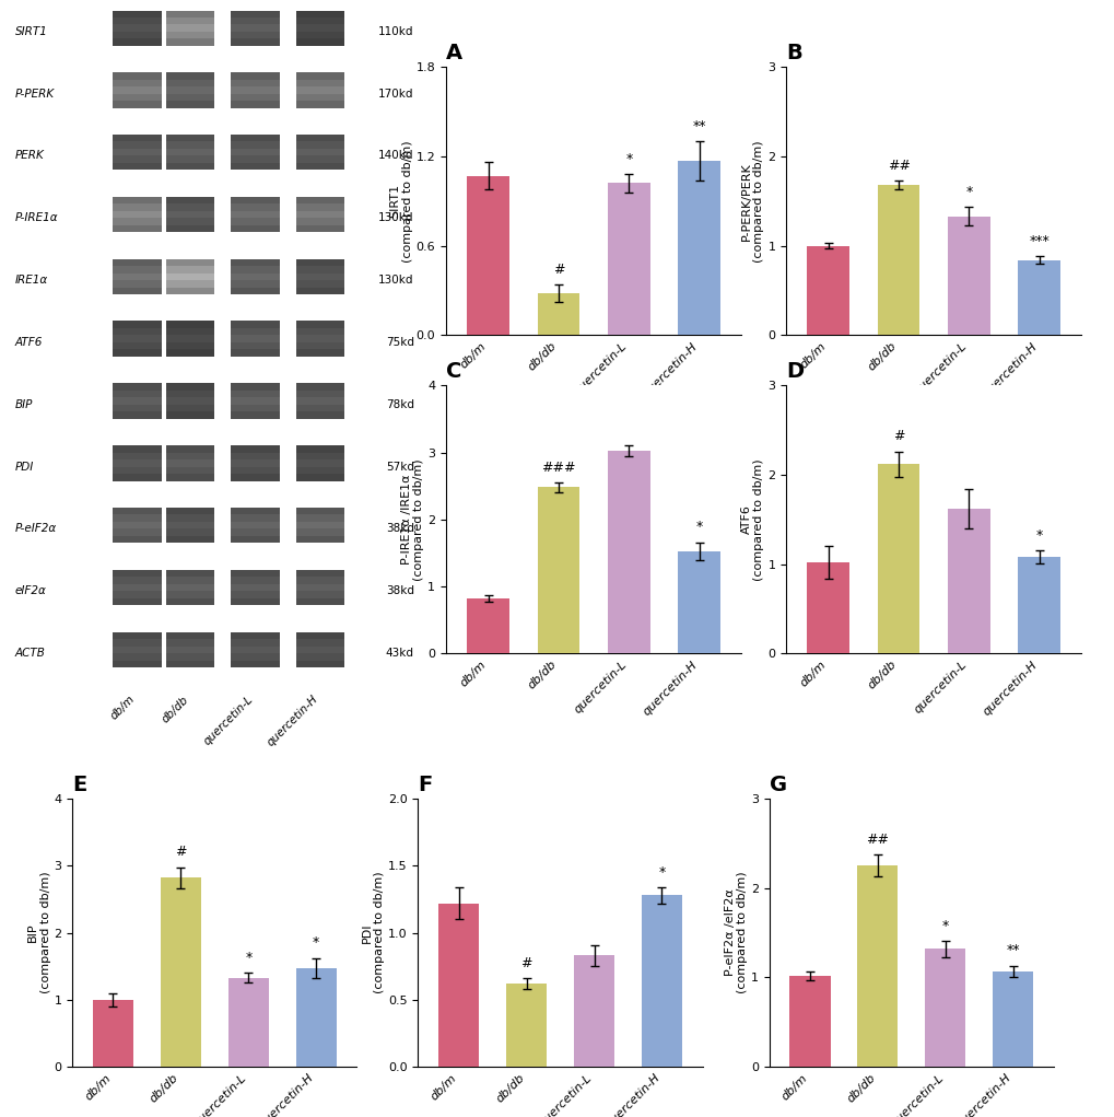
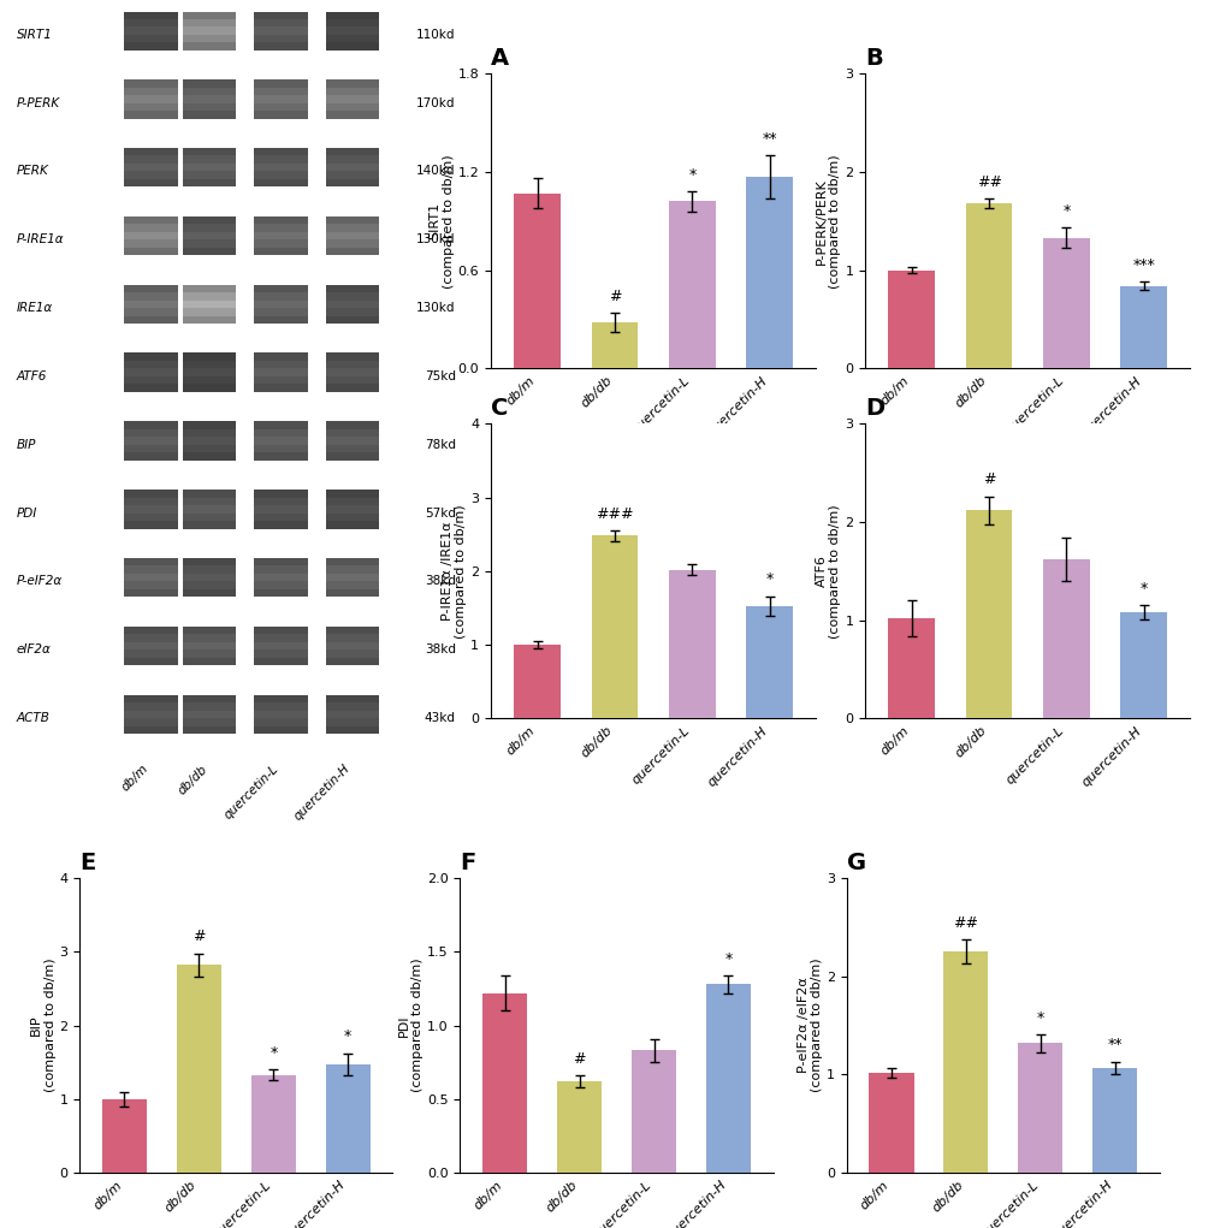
C/db/m: 0.82 -> 1.00
C/quercetin-L: 3.02 -> 2.02
